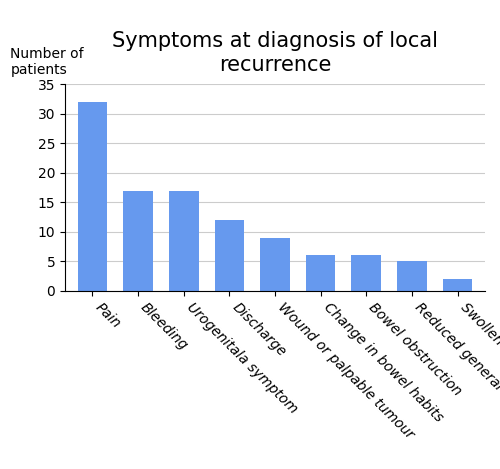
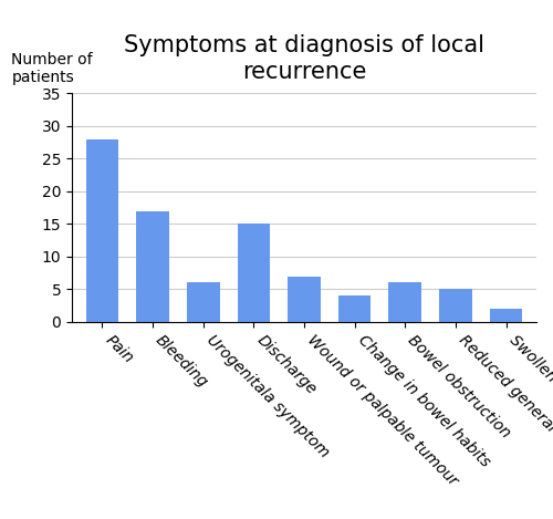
Pain: 32 -> 28
Urogenitala symptom: 17 -> 6
Discharge: 12 -> 15
Wound or palpable tumour: 9 -> 7
Change in bowel habits: 6 -> 4
